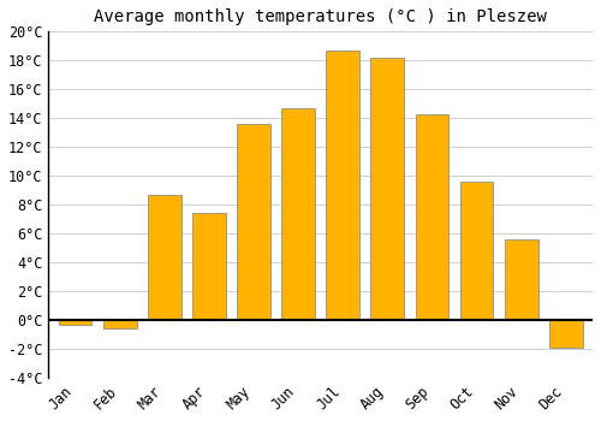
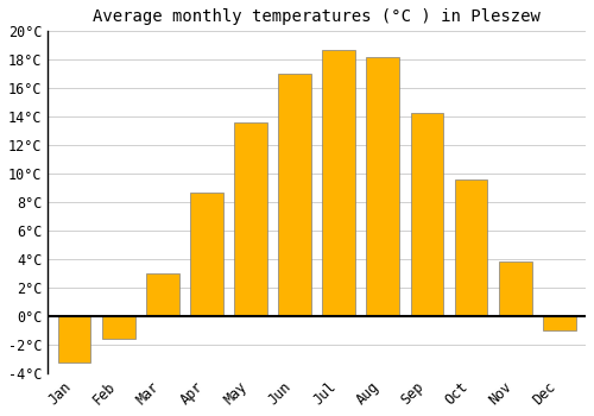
Jan: -0.3°C -> -3.3°C
Feb: -0.6°C -> -1.6°C
Mar: 8.7°C -> 3.0°C
Apr: 7.4°C -> 8.7°C
Jun: 14.7°C -> 17.0°C
Nov: 5.6°C -> 3.8°C
Dec: -1.9°C -> -1.0°C
